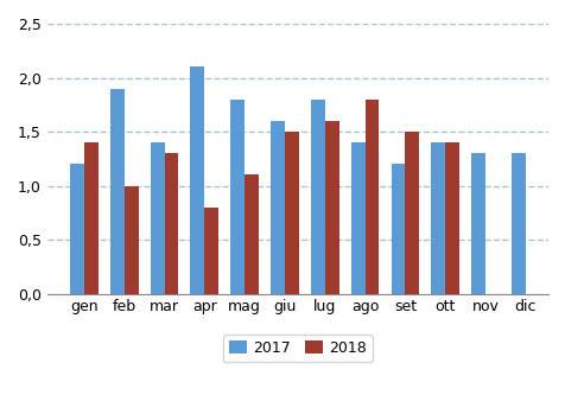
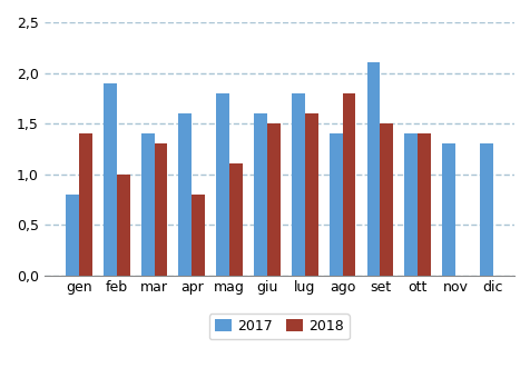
2017/gen: 1,2 -> 0,8
2017/apr: 2,1 -> 1,6
2017/set: 1,2 -> 2,1
